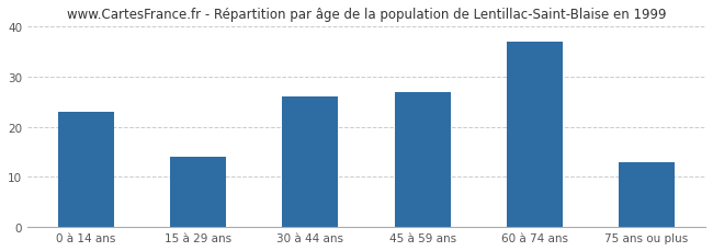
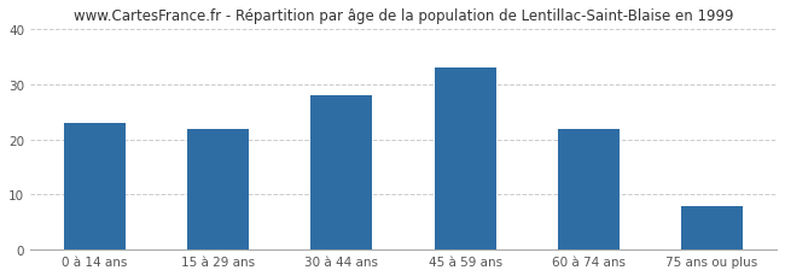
15 à 29 ans: 14 -> 22
30 à 44 ans: 26 -> 28
45 à 59 ans: 27 -> 33
60 à 74 ans: 37 -> 22
75 ans ou plus: 13 -> 8
